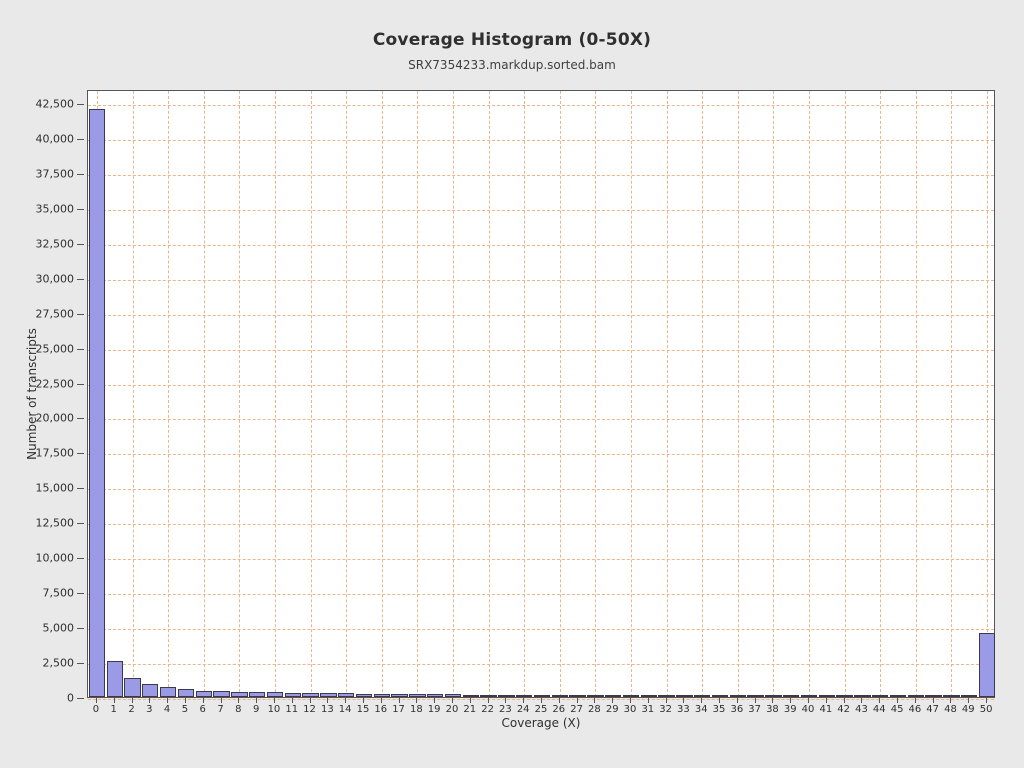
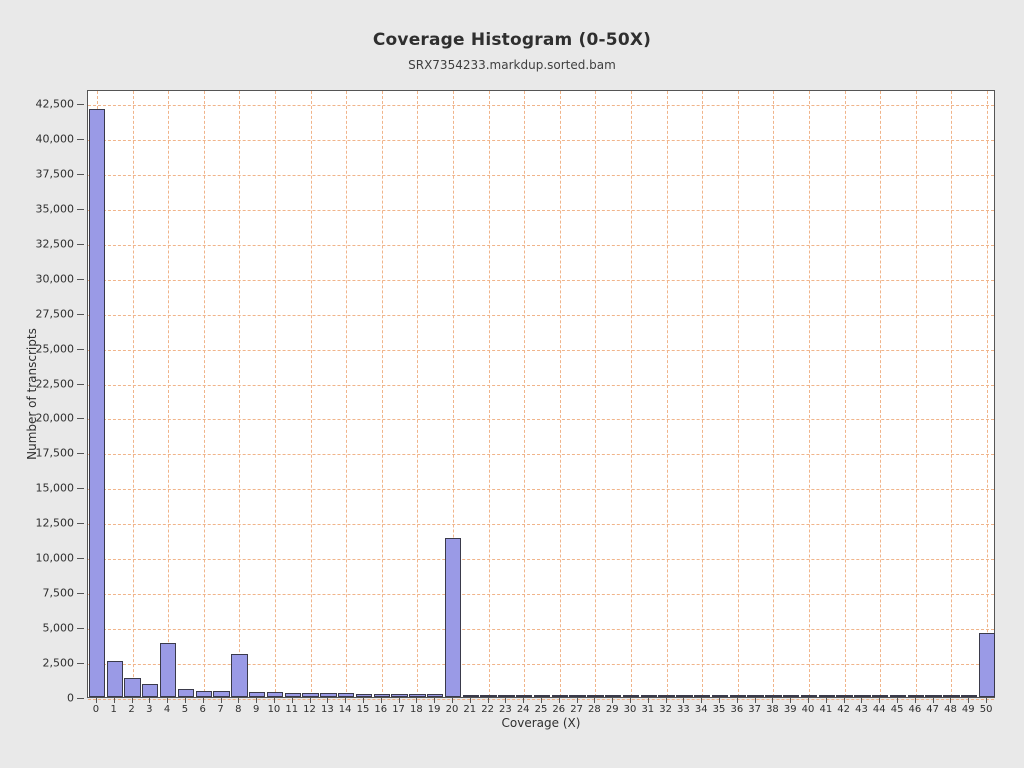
4: 700 -> 3900
8: 400 -> 3100
20: 200 -> 11400
